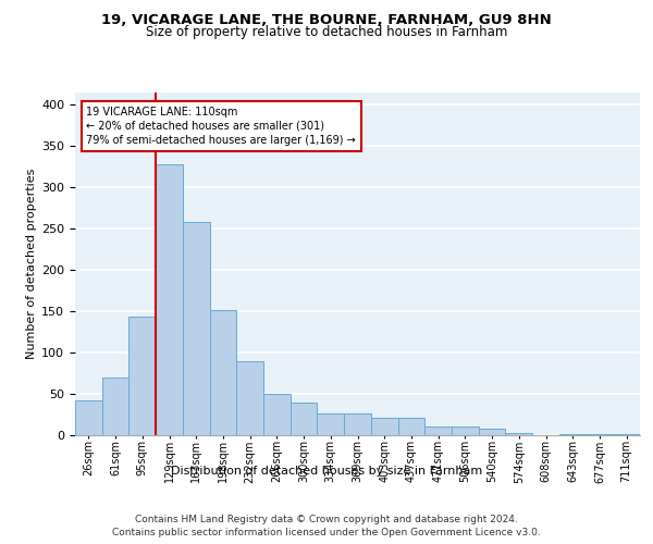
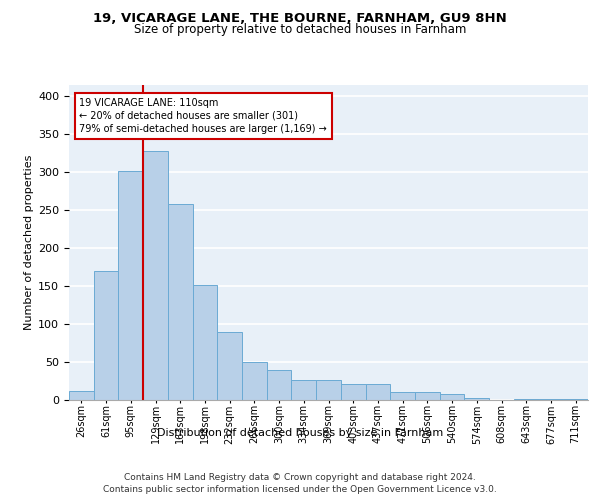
26sqm: 42 -> 12
61sqm: 70 -> 170
95sqm: 144 -> 302
